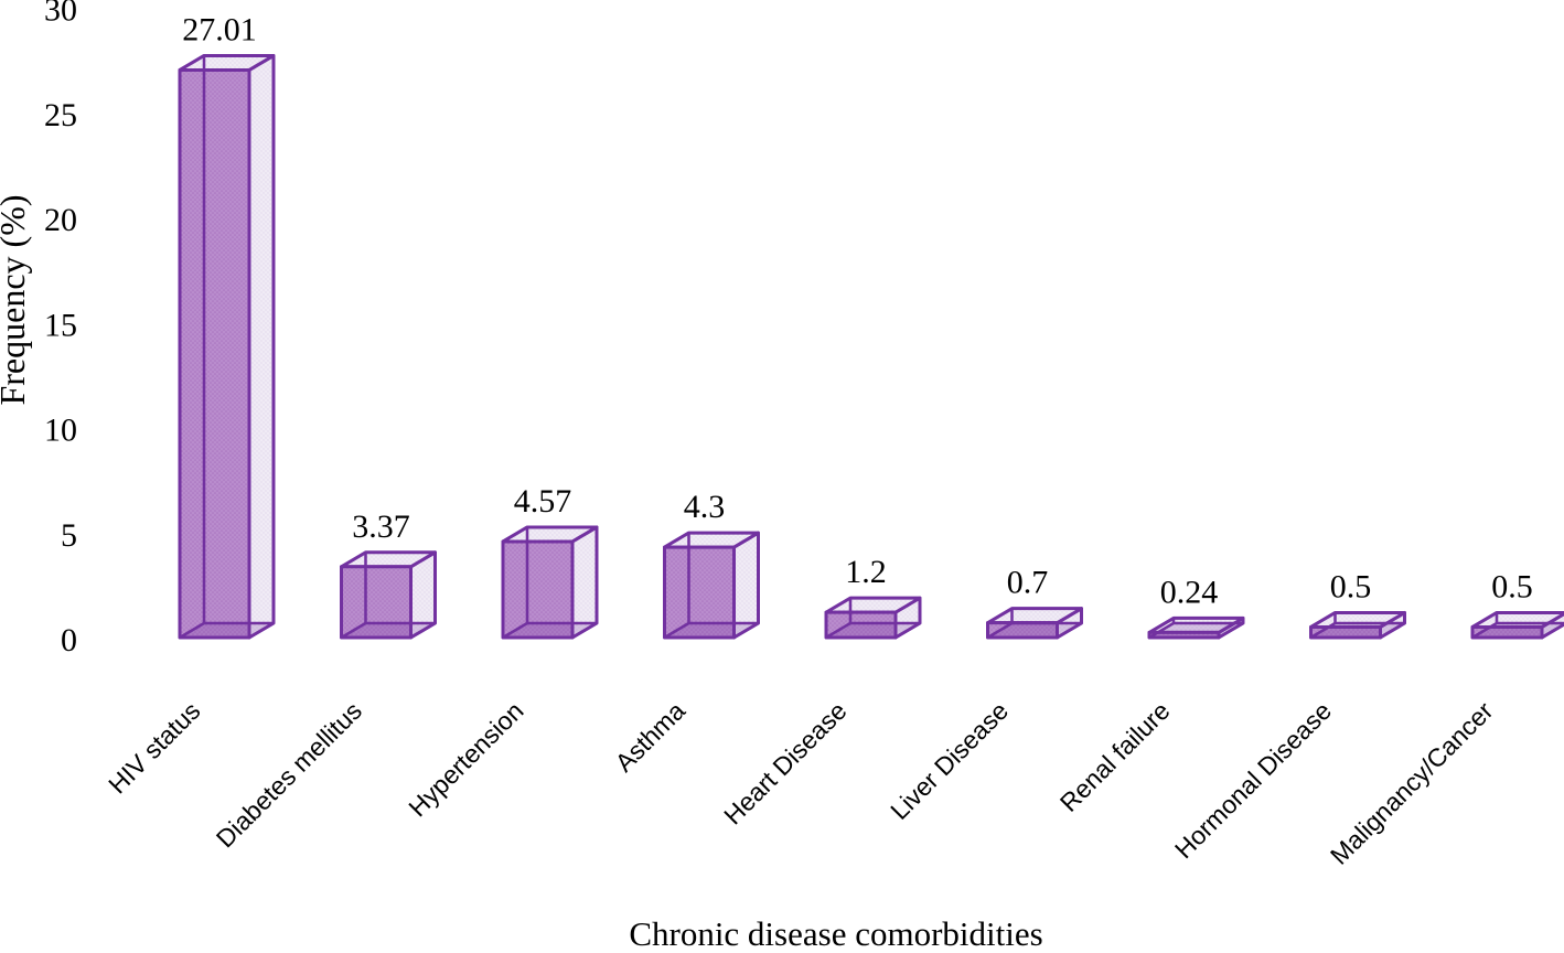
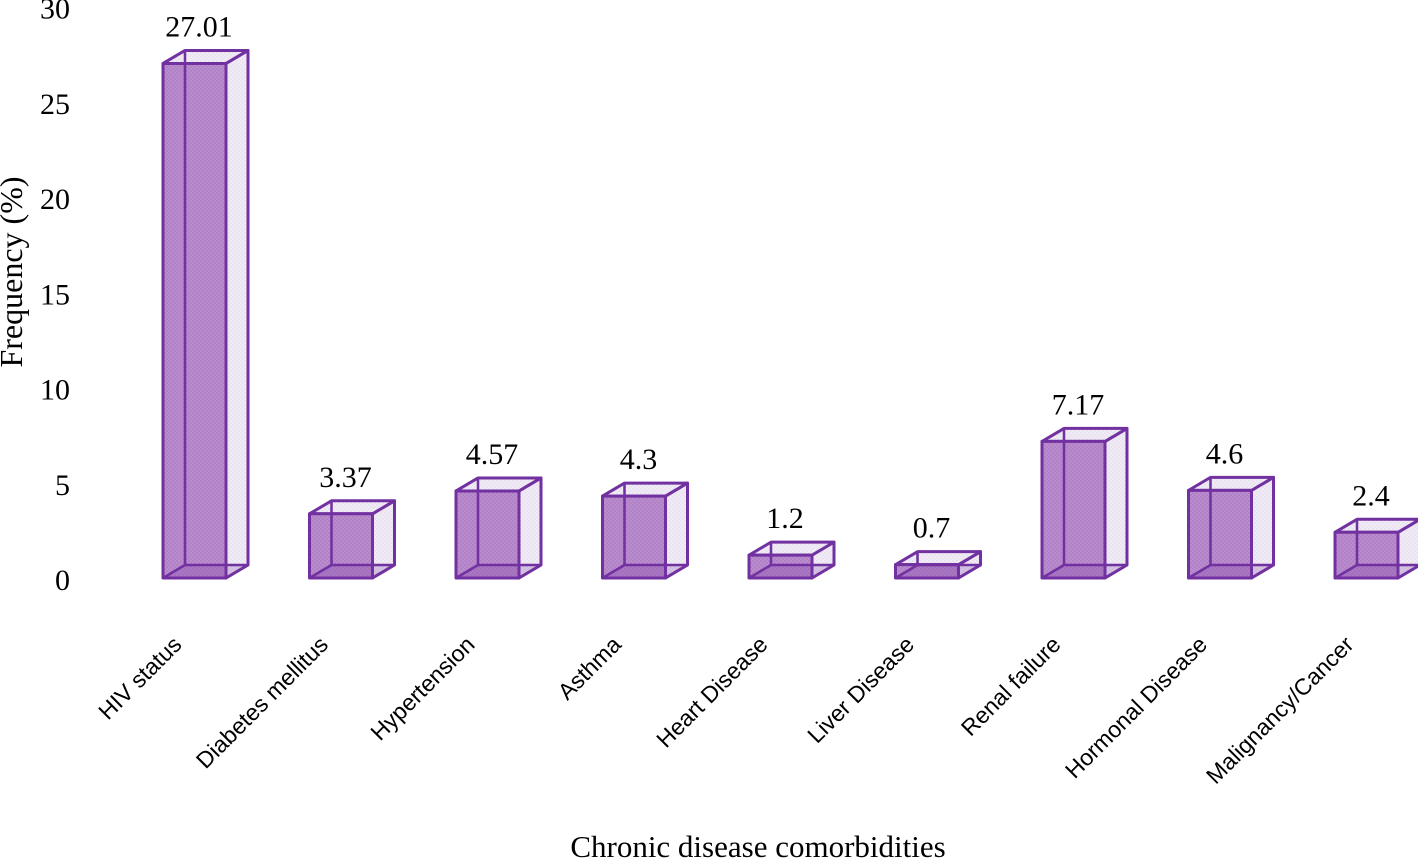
Renal failure: 0.24 -> 7.17
Hormonal Disease: 0.5 -> 4.6
Malignancy/Cancer: 0.5 -> 2.4
